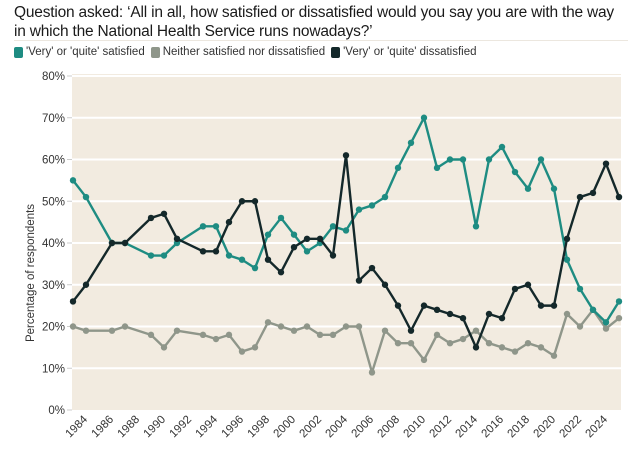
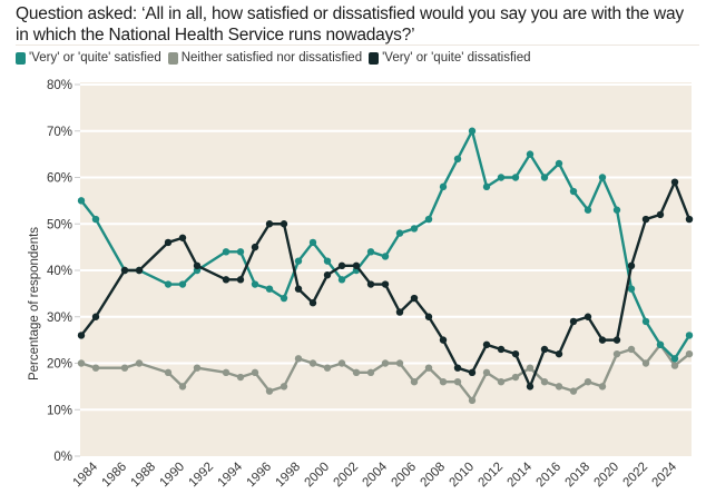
'Very' or 'quite' dissatisfied/2004: 61% -> 37%
Neither satisfied nor dissatisfied/2006: 9% -> 16%
'Very' or 'quite' dissatisfied/2010: 25% -> 18%
'Very' or 'quite' satisfied/2014: 44% -> 65%
Neither satisfied nor dissatisfied/2020: 13% -> 22%
